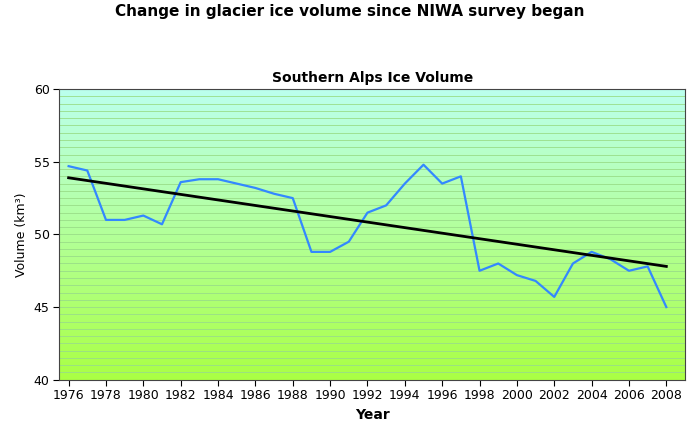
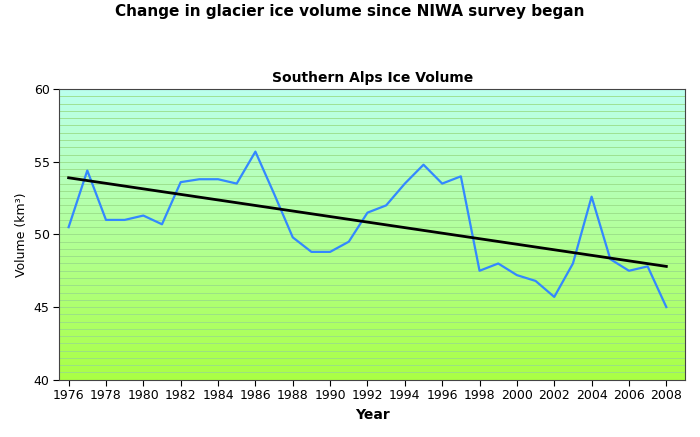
1976: 54.7 -> 50.5
1986: 53.2 -> 55.7
1988: 52.5 -> 49.8
2004: 48.8 -> 52.6
